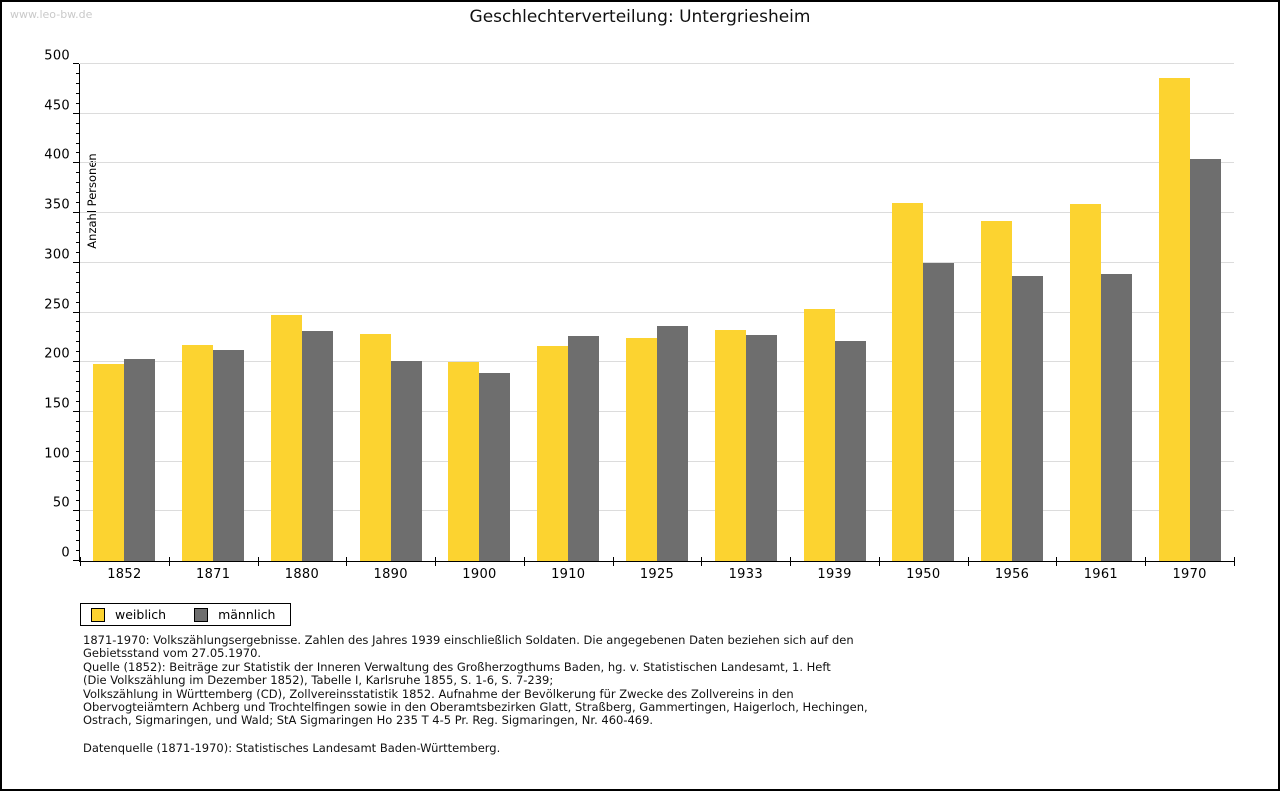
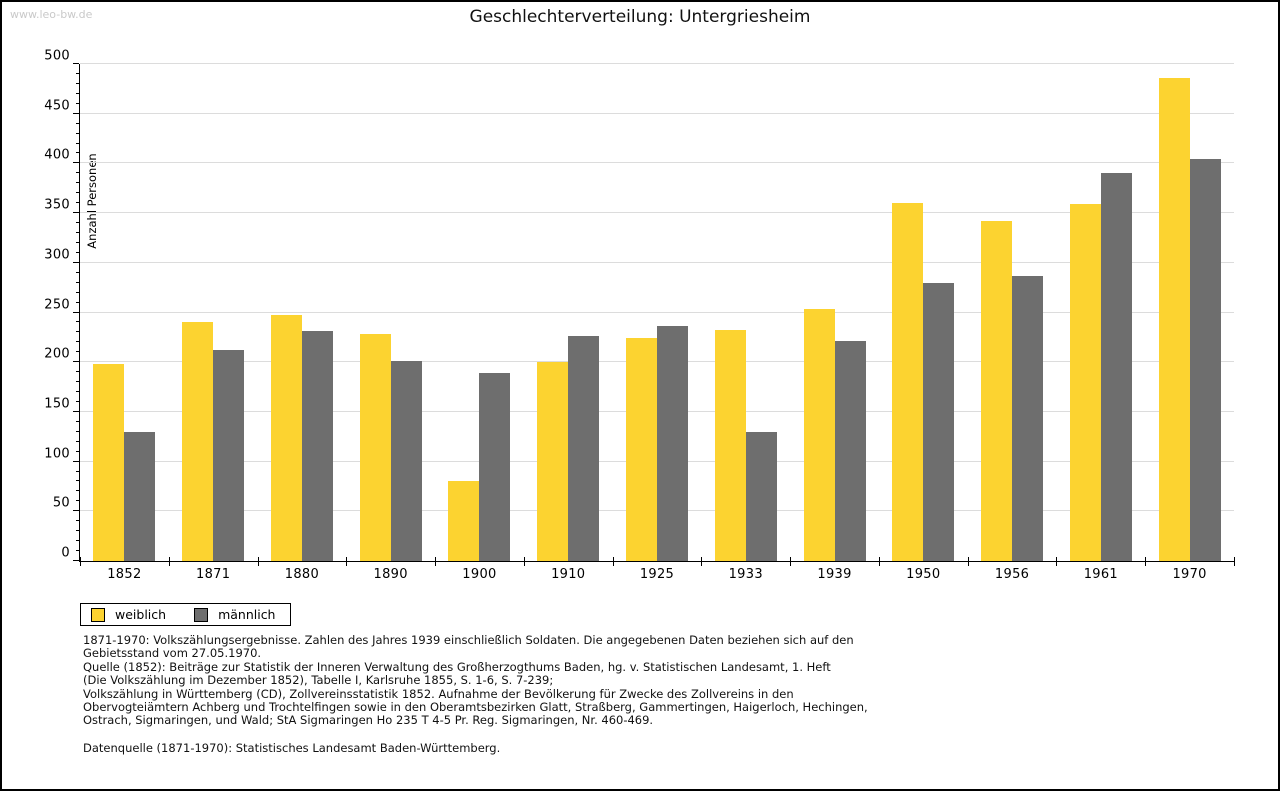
männlich/1852: 200 -> 130
weiblich/1871: 220 -> 240
weiblich/1900: 200 -> 80
weiblich/1910: 220 -> 200
männlich/1933: 230 -> 130
männlich/1950: 300 -> 280
männlich/1961: 290 -> 390
